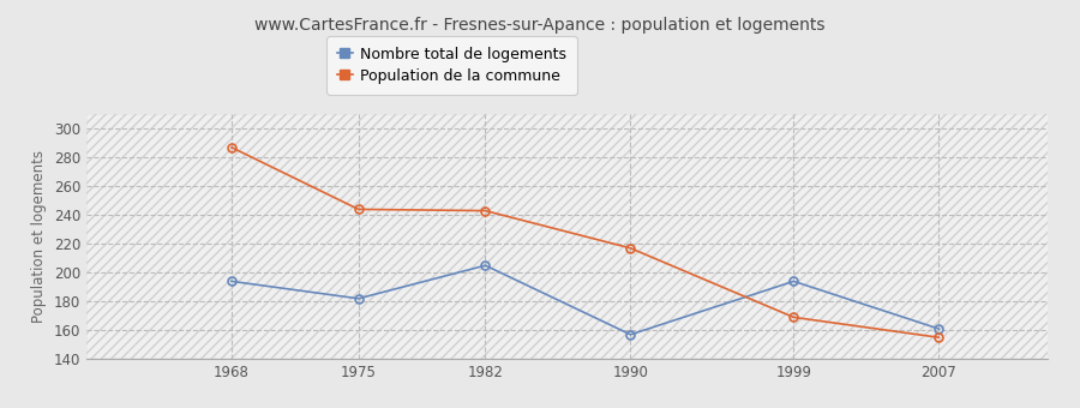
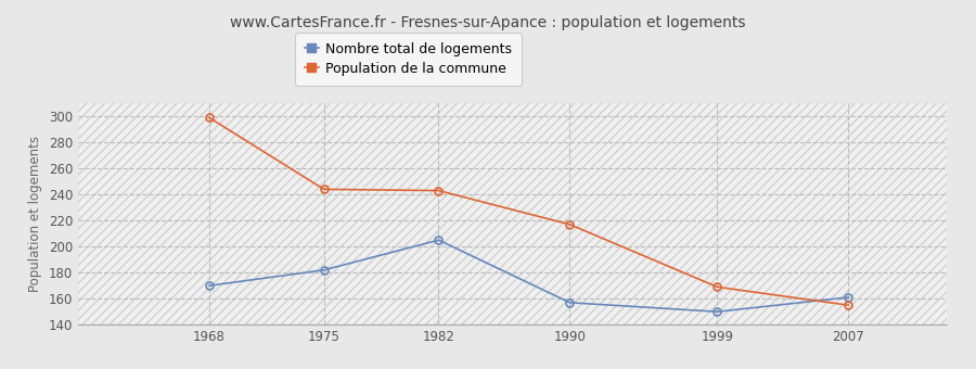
Nombre total de logements/1968: 194 -> 170
Population de la commune/1968: 287 -> 299
Nombre total de logements/1999: 194 -> 150
